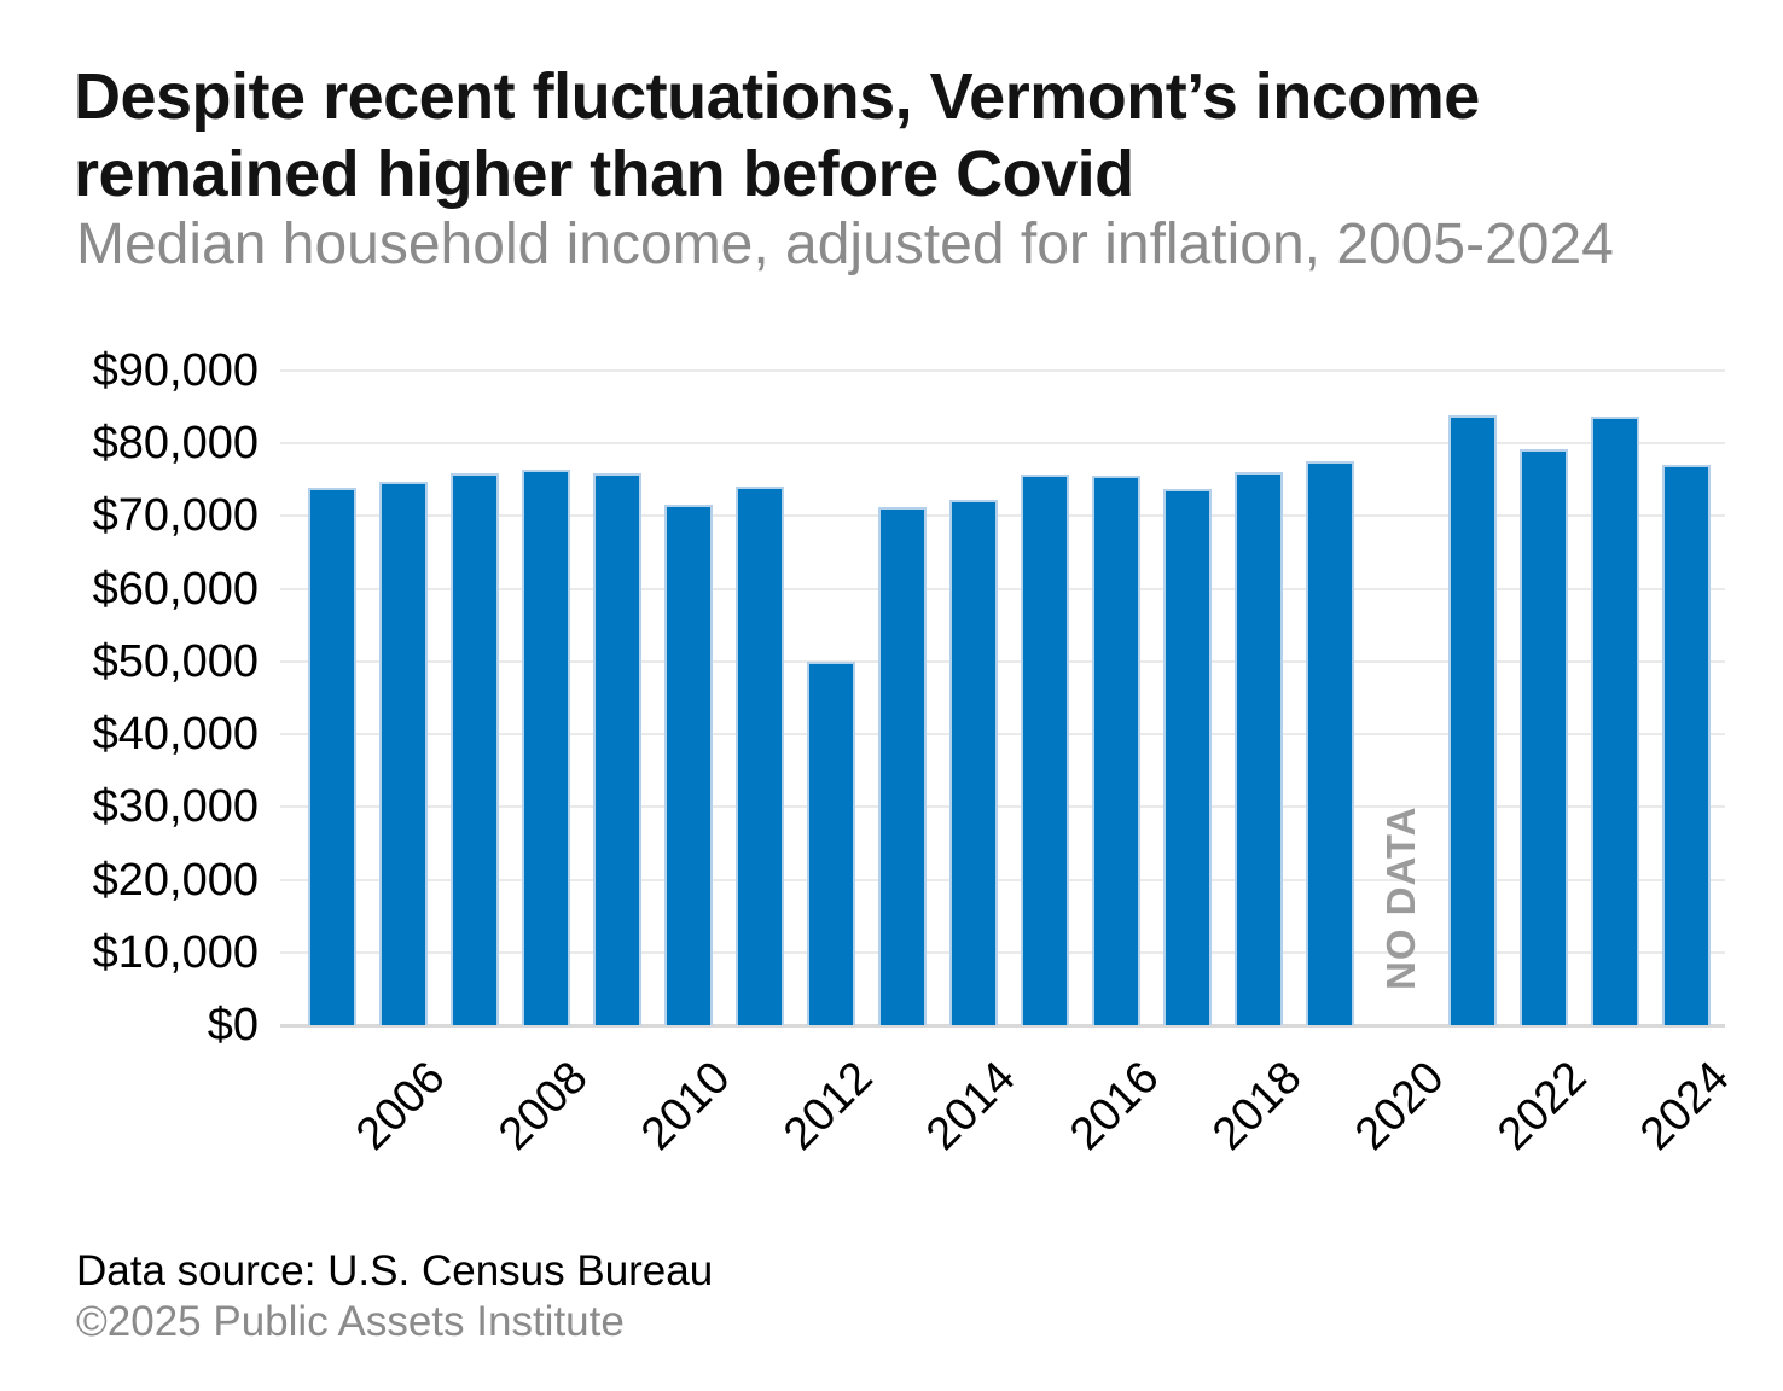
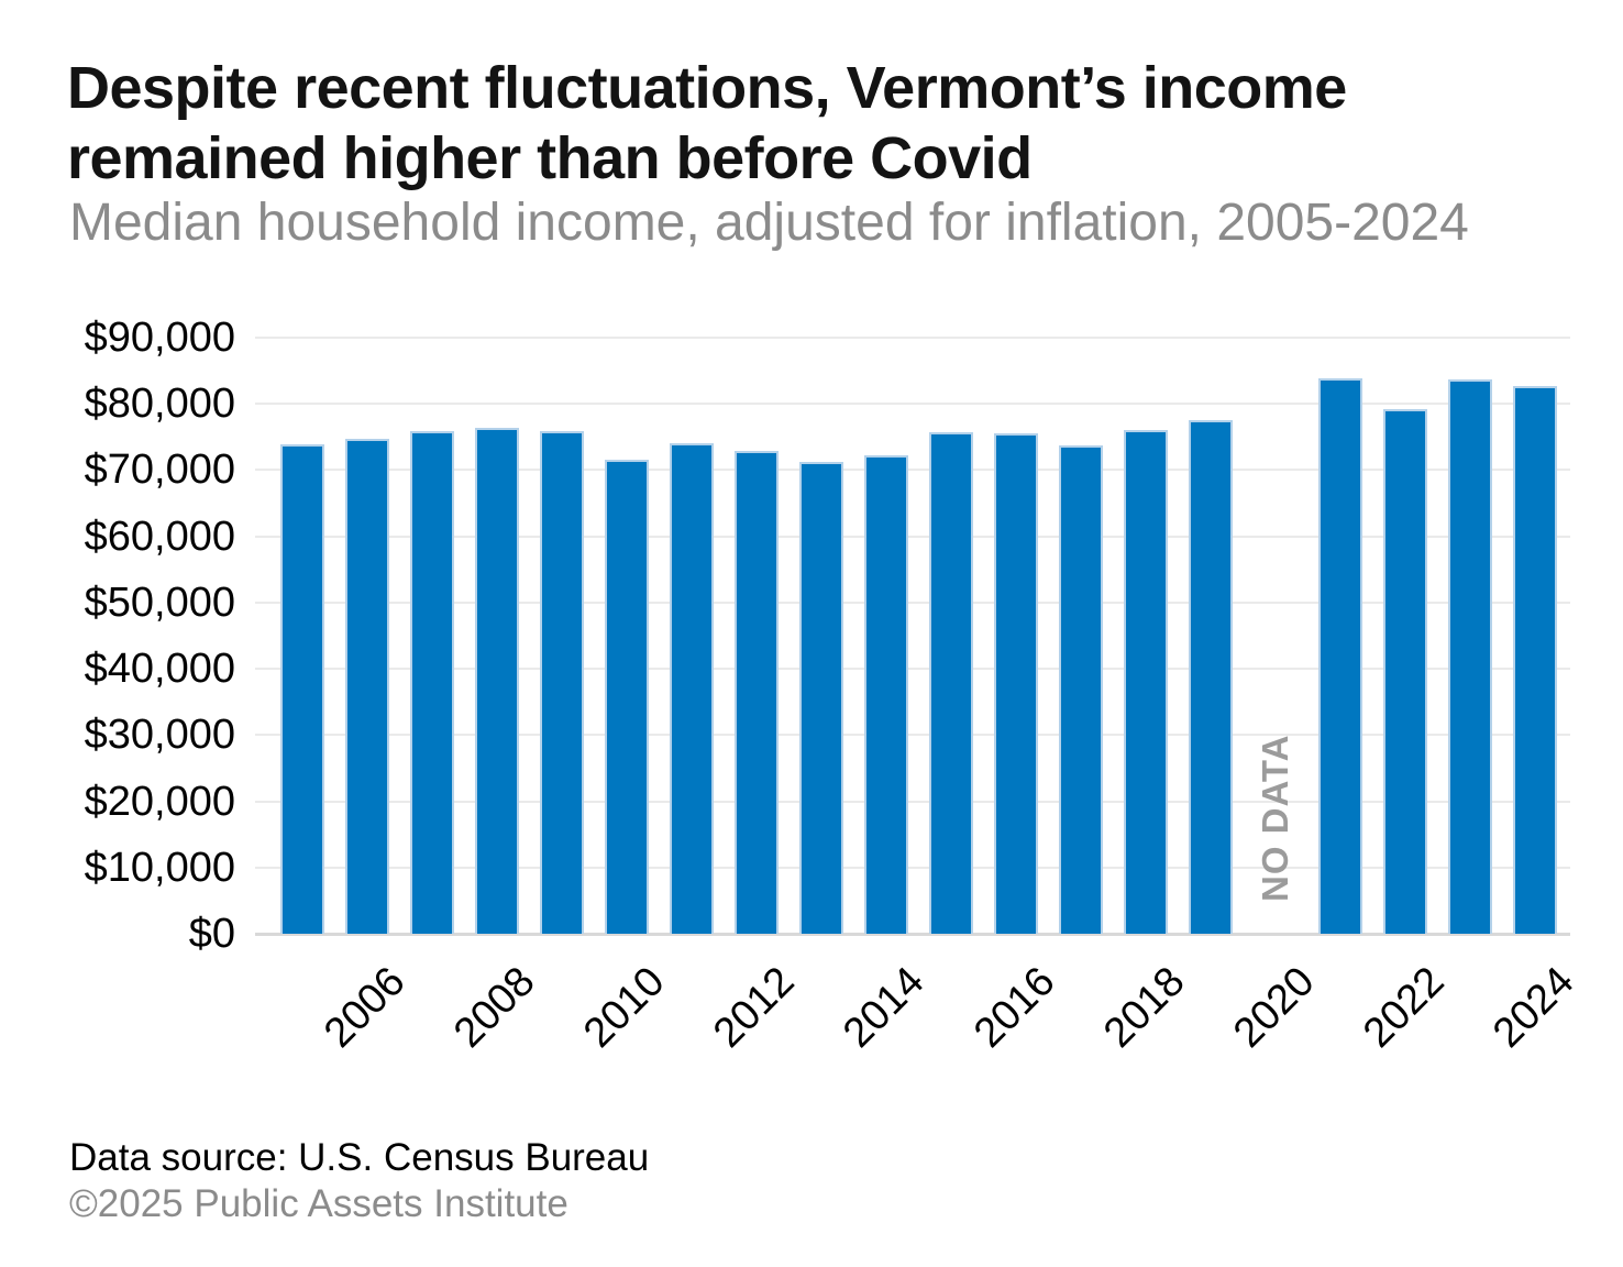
2012: $50000 -> $73000
2024: $77000 -> $83000
